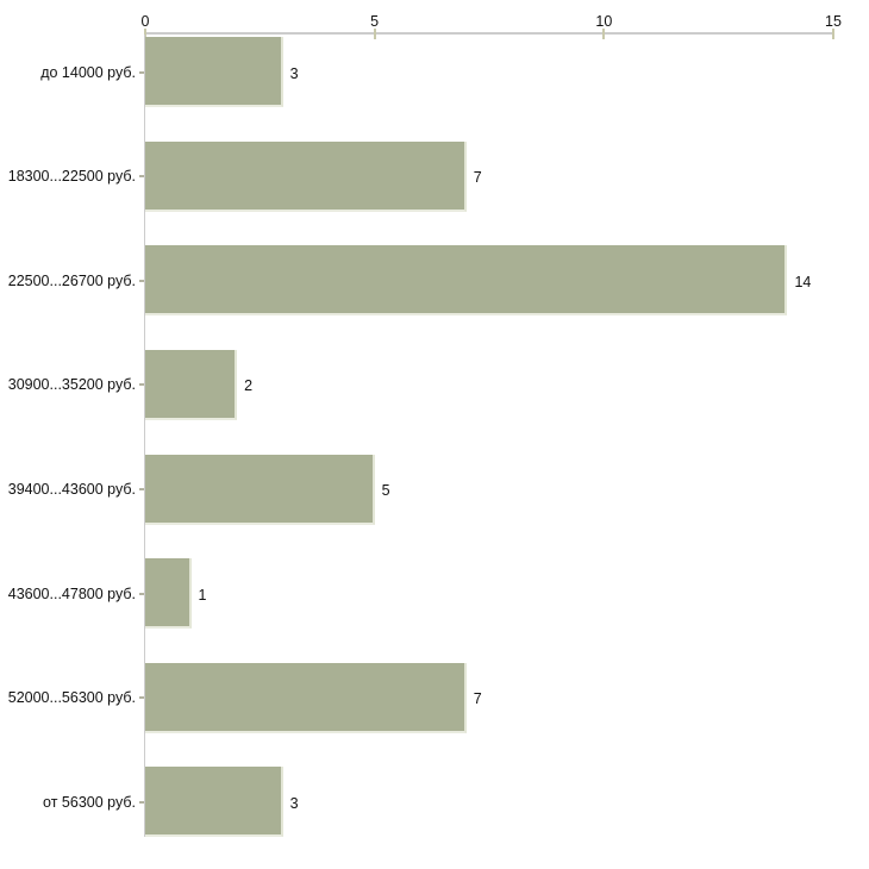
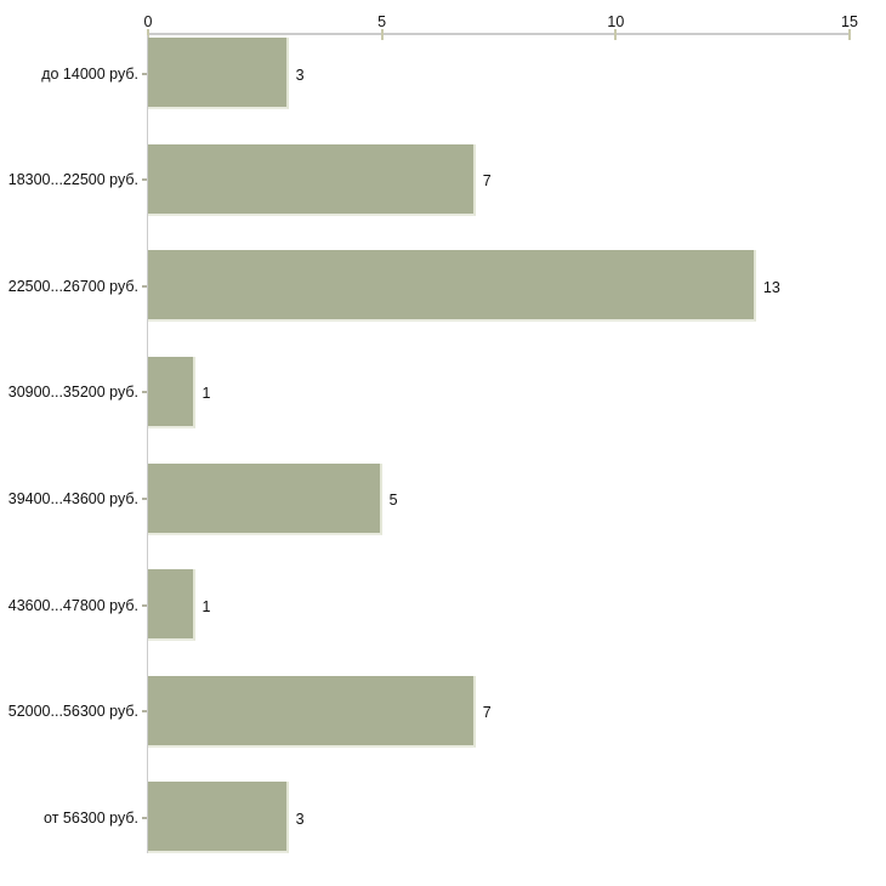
22500...26700 руб.: 14 -> 13
30900...35200 руб.: 2 -> 1
